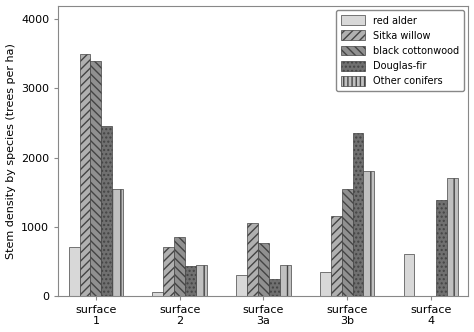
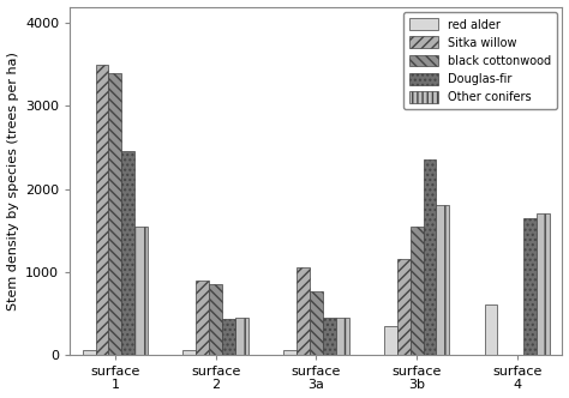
red alder/surface 1: 700 -> 50
Sitka willow/surface 2: 700 -> 900
red alder/surface 3a: 300 -> 50
Douglas-fir/surface 3a: 240 -> 450
Douglas-fir/surface 4: 1380 -> 1650
